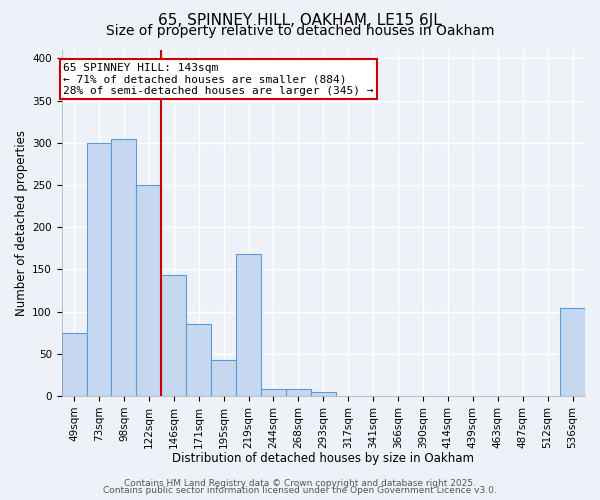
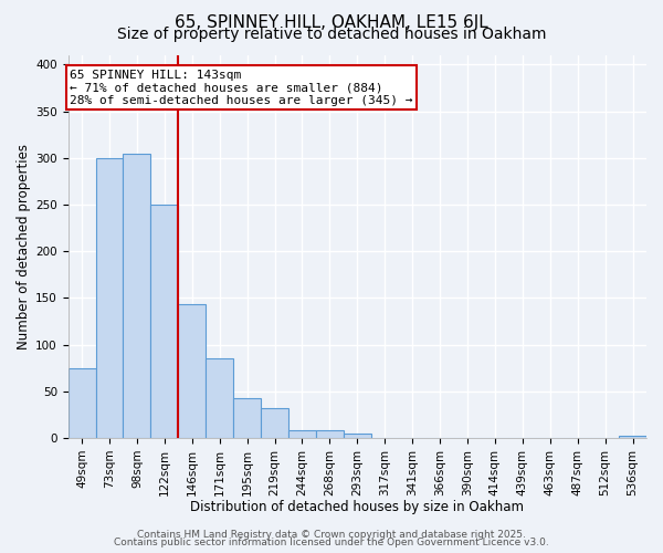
219sqm: 168 -> 32
536sqm: 104 -> 2
